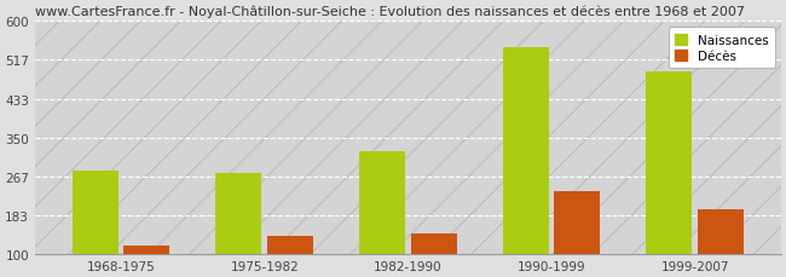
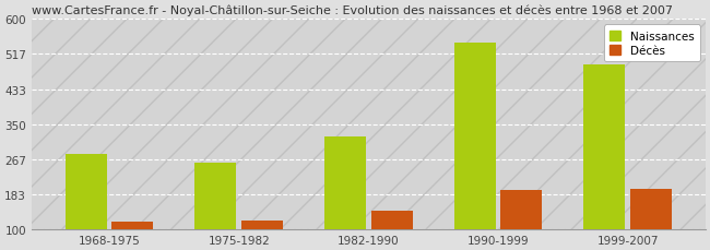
Naissances/1975-1982: 275 -> 258
Décès/1975-1982: 140 -> 120
Décès/1990-1999: 235 -> 193
